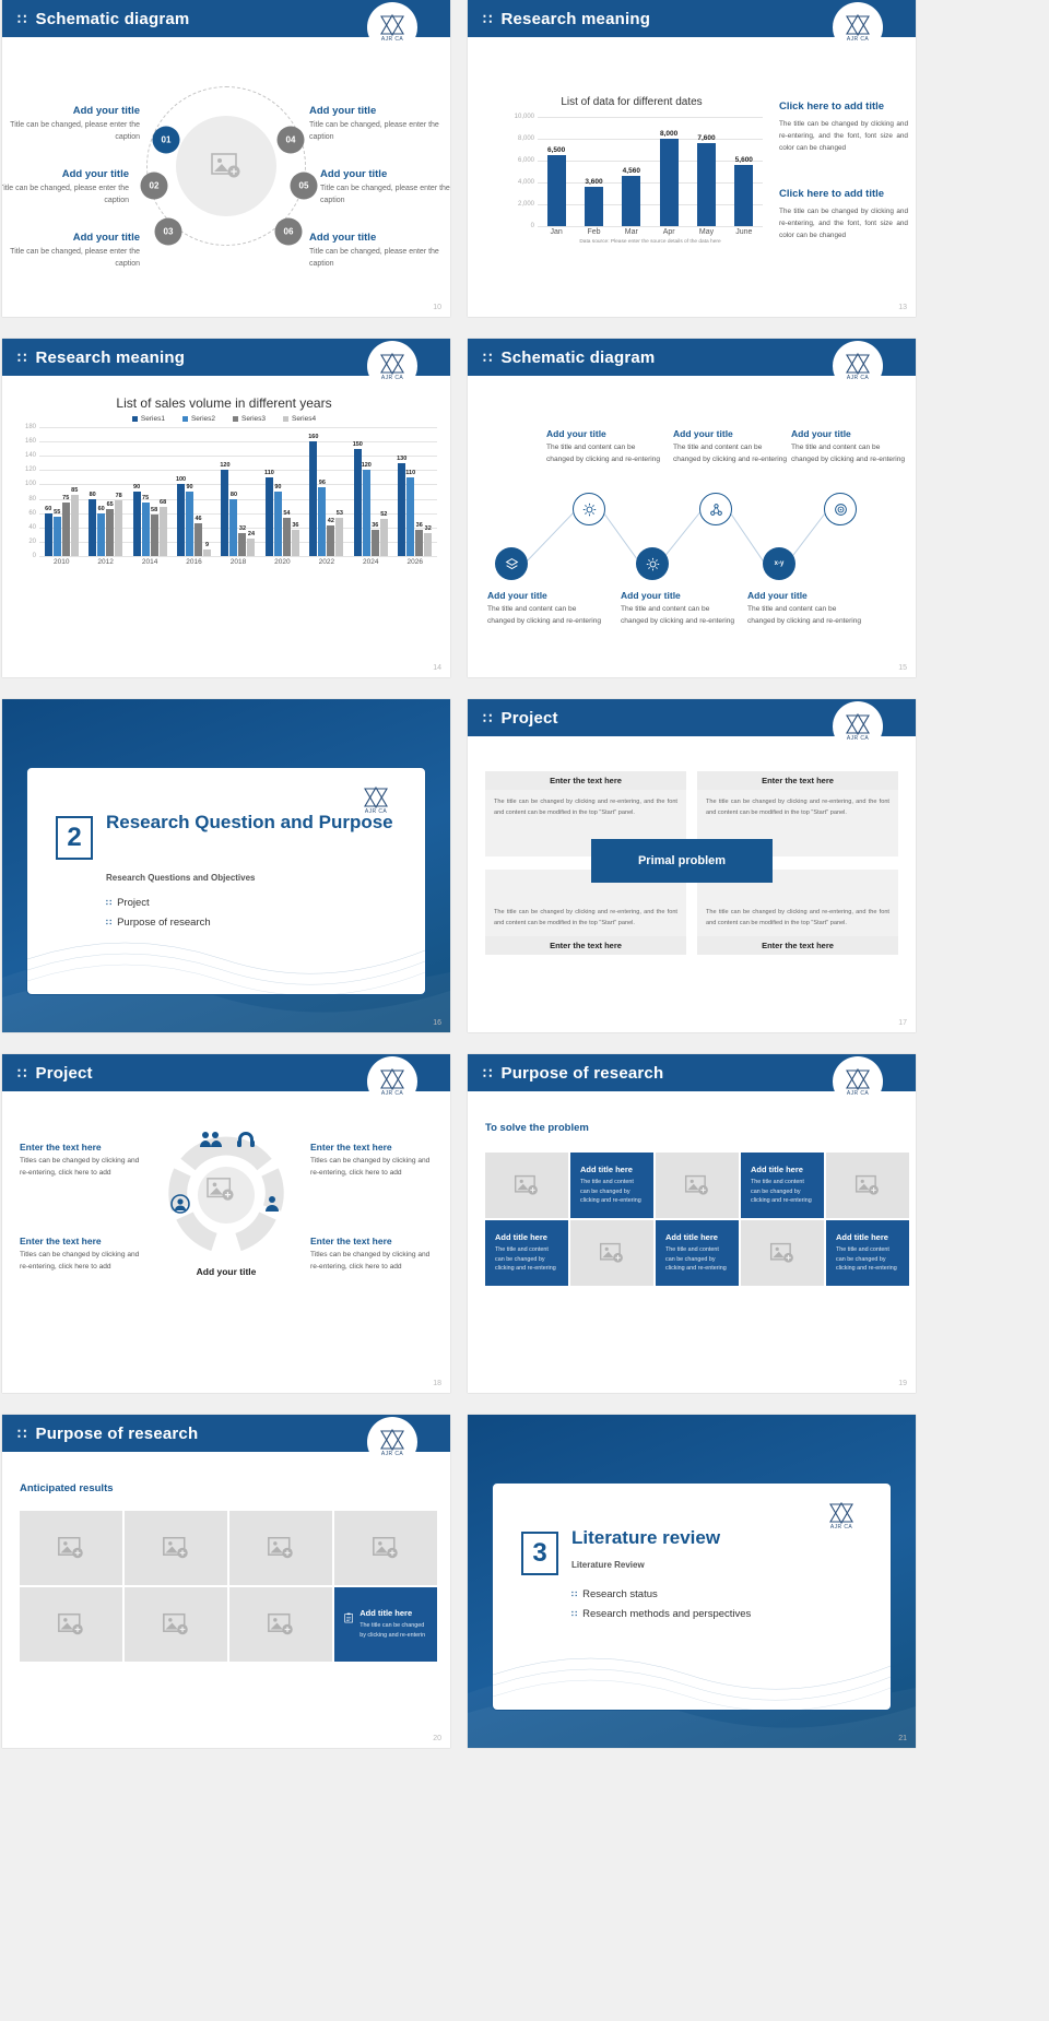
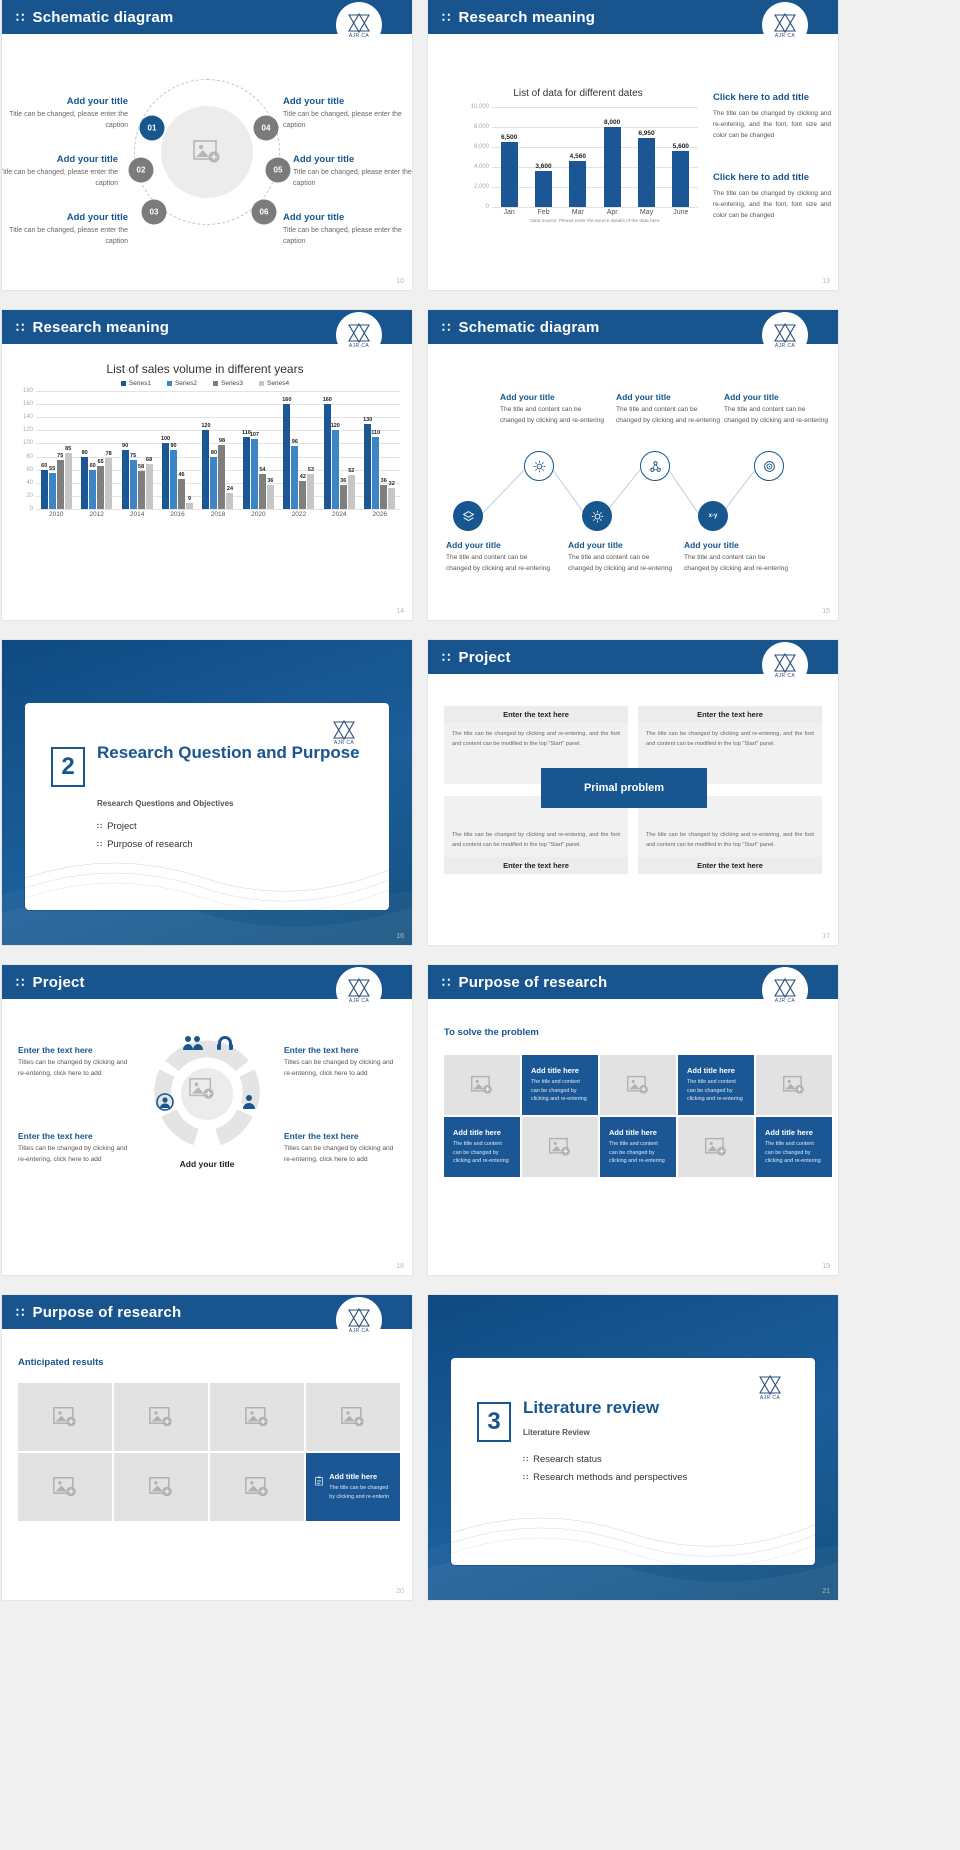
List of data for different dates/May: 7,600 -> 6,950
List of sales volume in different years/Series3/2018: 32 -> 98
List of sales volume in different years/Series2/2020: 90 -> 107
List of sales volume in different years/Series1/2024: 150 -> 160
